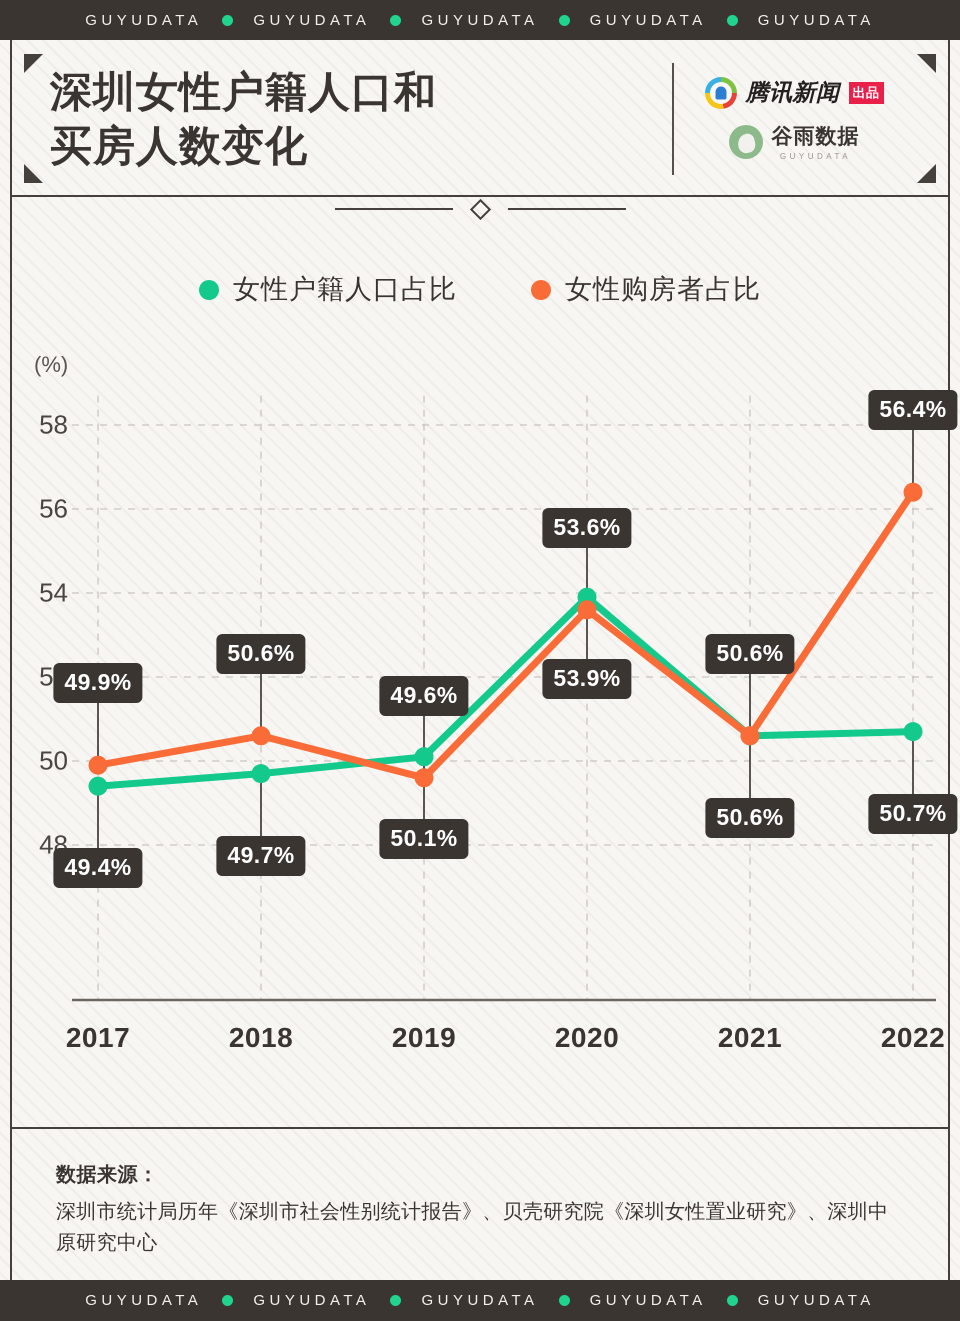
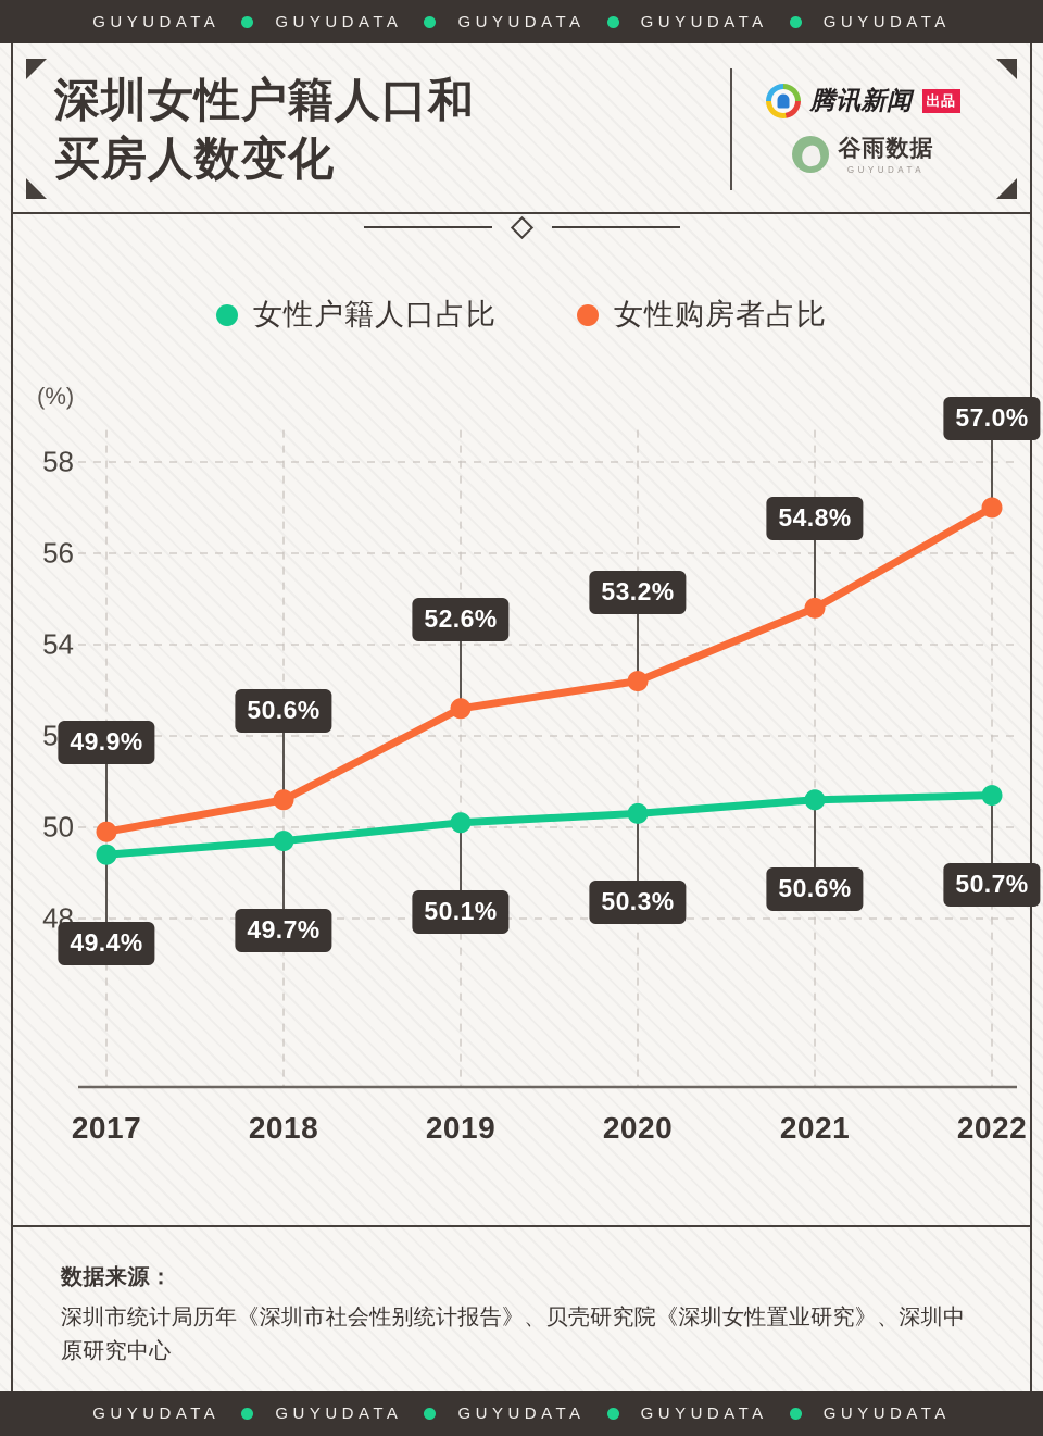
女性购房者占比/2019: 49.6% -> 52.6%
女性户籍人口占比/2020: 53.9% -> 50.3%
女性购房者占比/2020: 53.6% -> 53.2%
女性购房者占比/2021: 50.6% -> 54.8%
女性购房者占比/2022: 56.4% -> 57.0%
